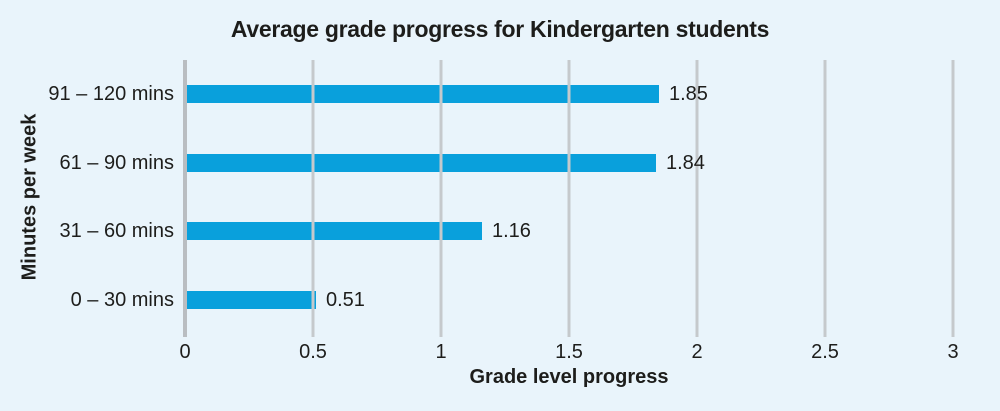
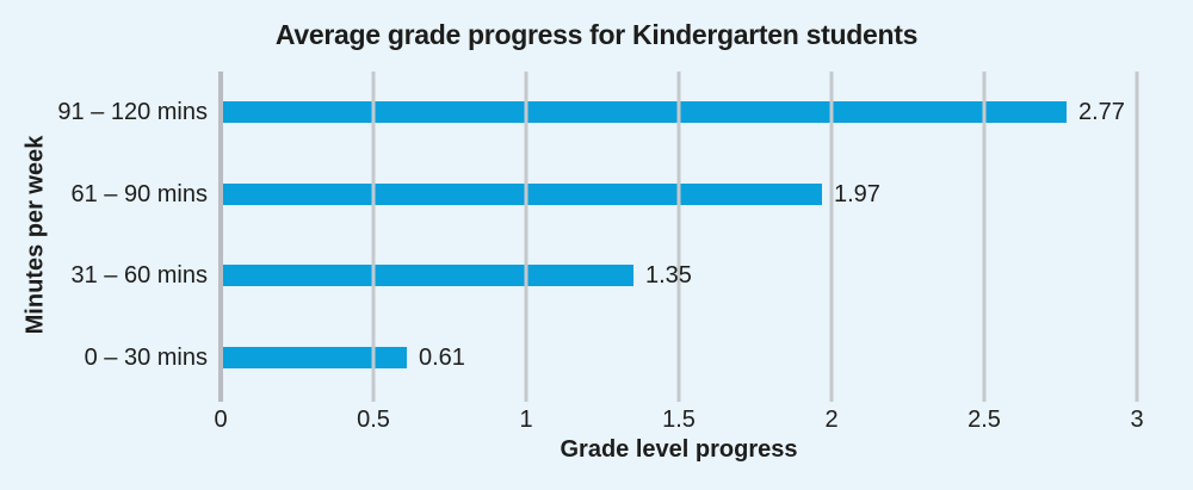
91 – 120 mins: 1.85 -> 2.77
61 – 90 mins: 1.84 -> 1.97
31 – 60 mins: 1.16 -> 1.35
0 – 30 mins: 0.51 -> 0.61
